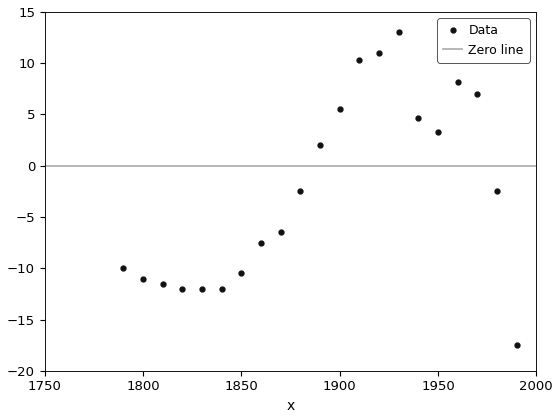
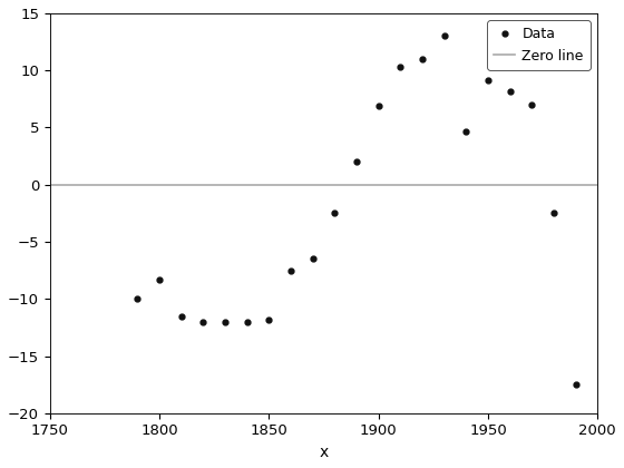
1800: -11.0 -> -8.3
1850: -10.5 -> -11.8
1900: 5.5 -> 6.9
1950: 3.3 -> 9.1
